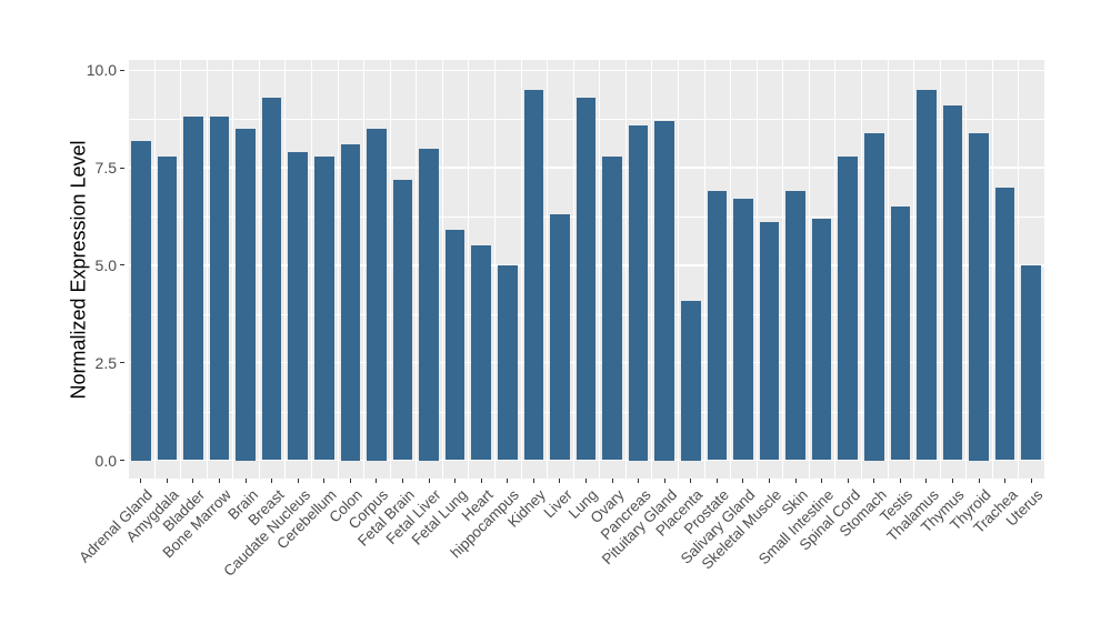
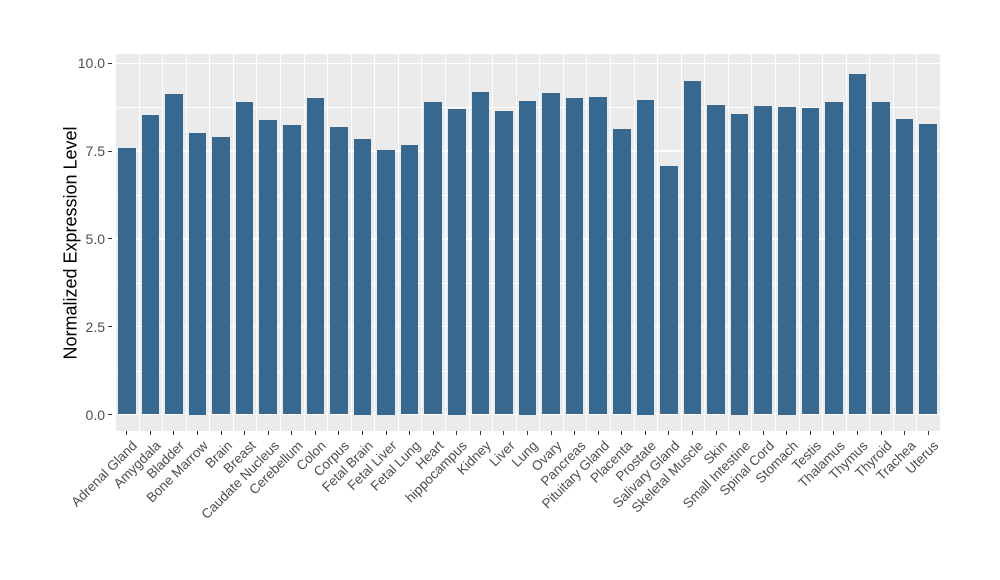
Adrenal Gland: 8.2 -> 7.6
Amygdala: 7.8 -> 8.5
Bladder: 8.8 -> 9.1
Bone Marrow: 8.8 -> 8.0
Brain: 8.5 -> 7.9
Breast: 9.3 -> 8.9
Caudate Nucleus: 7.9 -> 8.4
Cerebellum: 7.8 -> 8.2
Colon: 8.1 -> 9.0
Corpus: 8.5 -> 8.2
Fetal Brain: 7.2 -> 7.9
Fetal Liver: 8.0 -> 7.5
Fetal Lung: 5.9 -> 7.7
Heart: 5.5 -> 8.9
hippocampus: 5.0 -> 8.7
Kidney: 9.5 -> 9.2
Liver: 6.3 -> 8.7
Lung: 9.3 -> 8.9
Ovary: 7.8 -> 9.2
Pancreas: 8.6 -> 9.0
Pituitary Gland: 8.7 -> 9.1
Placenta: 4.1 -> 8.1
Prostate: 6.9 -> 9.0
Salivary Gland: 6.7 -> 7.1
Skeletal Muscle: 6.1 -> 9.5
Skin: 6.9 -> 8.8
Small Intestine: 6.2 -> 8.6
Spinal Cord: 7.8 -> 8.8
Stomach: 8.4 -> 8.8
Testis: 6.5 -> 8.7
Thalamus: 9.5 -> 8.9
Thymus: 9.1 -> 9.7
Thyroid: 8.4 -> 8.9
Trachea: 7.0 -> 8.4
Uterus: 5.0 -> 8.3
